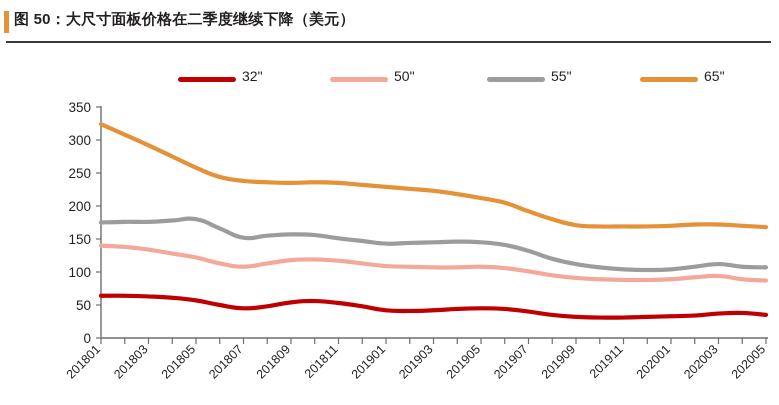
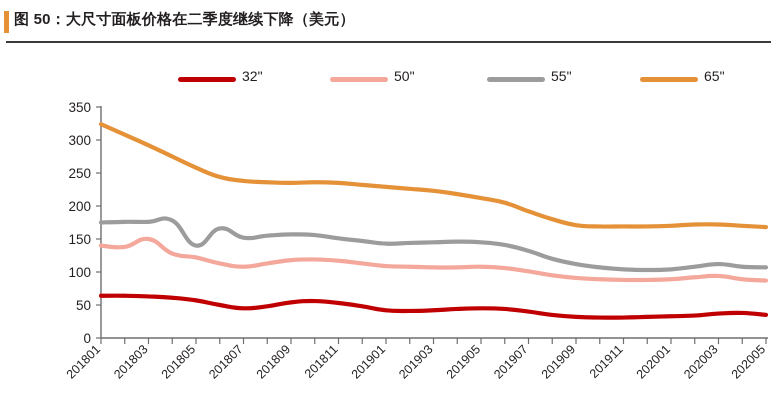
50"/201803: 130 -> 150
55"/201805: 180 -> 140
